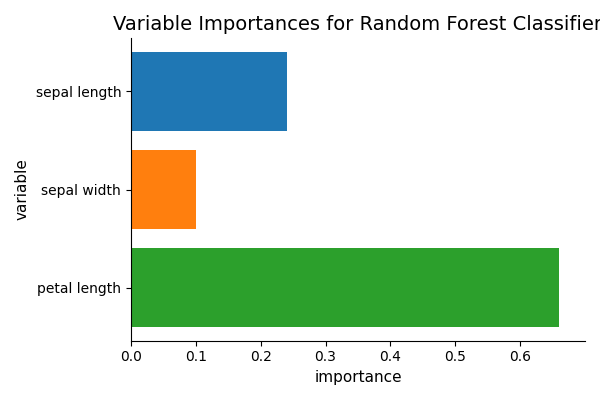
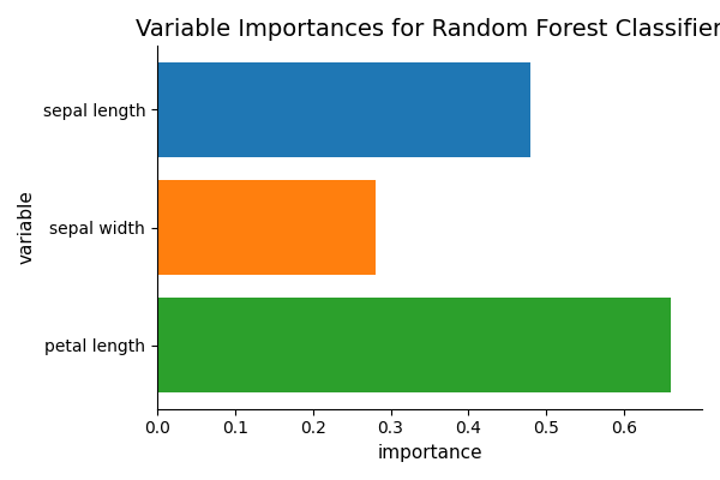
sepal length: 0.24 -> 0.48
sepal width: 0.10 -> 0.28
